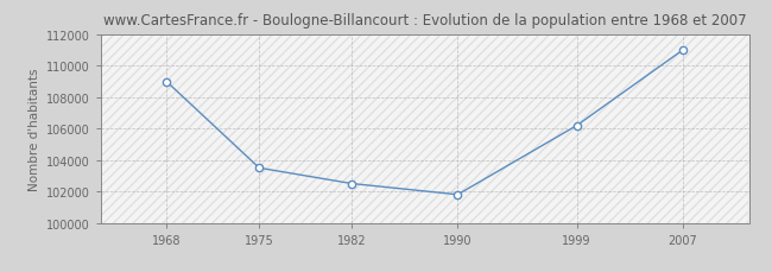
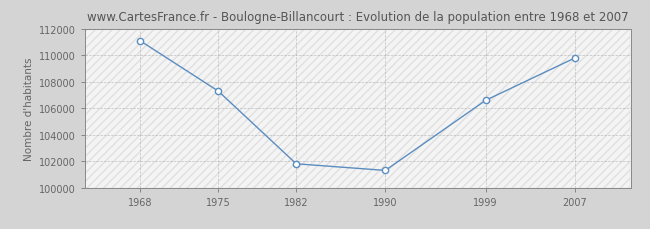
1968: 109000 -> 111100
1975: 103500 -> 107300
1982: 102500 -> 101800
1990: 101800 -> 101300
1999: 106200 -> 106600
2007: 111000 -> 109800
